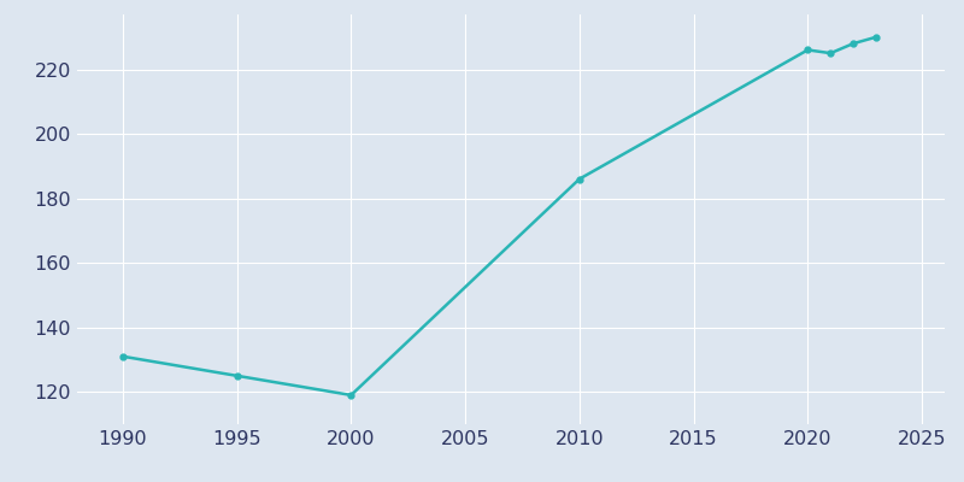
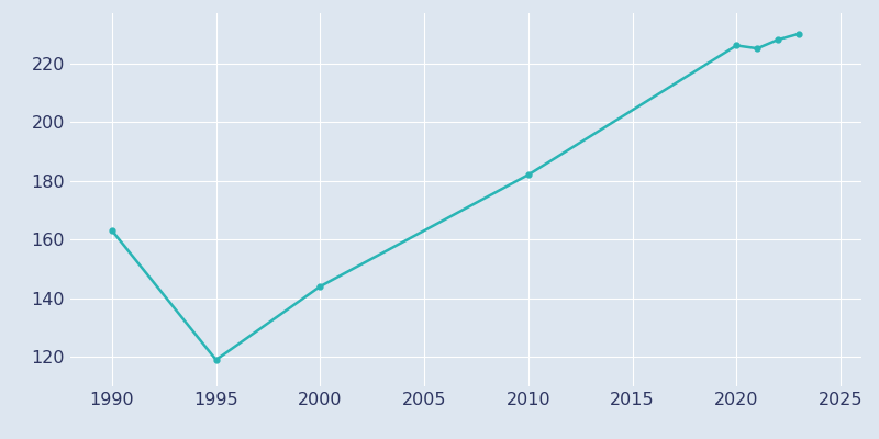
1990: 131 -> 163
1995: 125 -> 119
2000: 119 -> 144
2010: 186 -> 182
